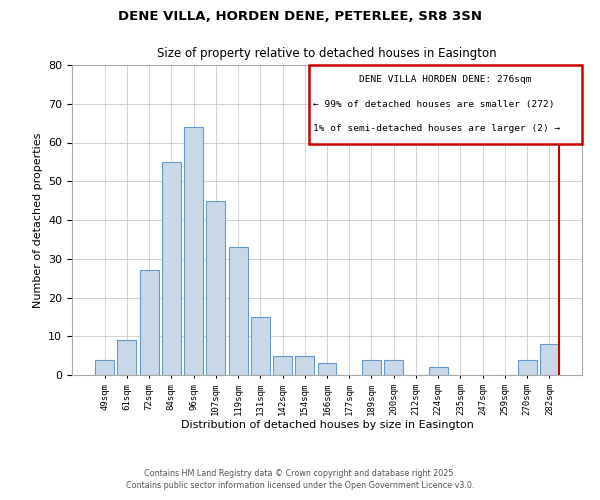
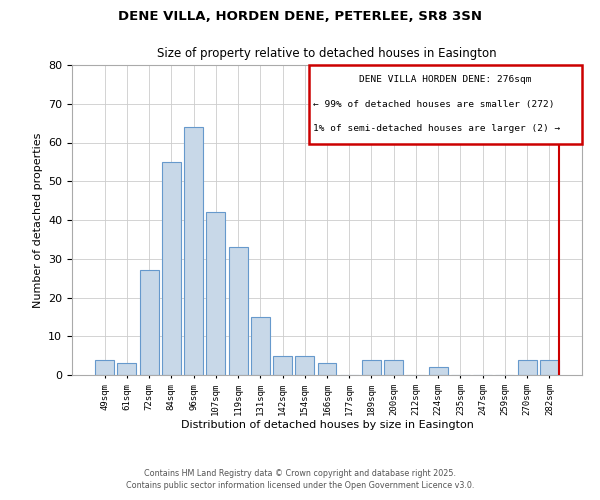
61sqm: 9 -> 3
107sqm: 45 -> 42
282sqm: 8 -> 4
